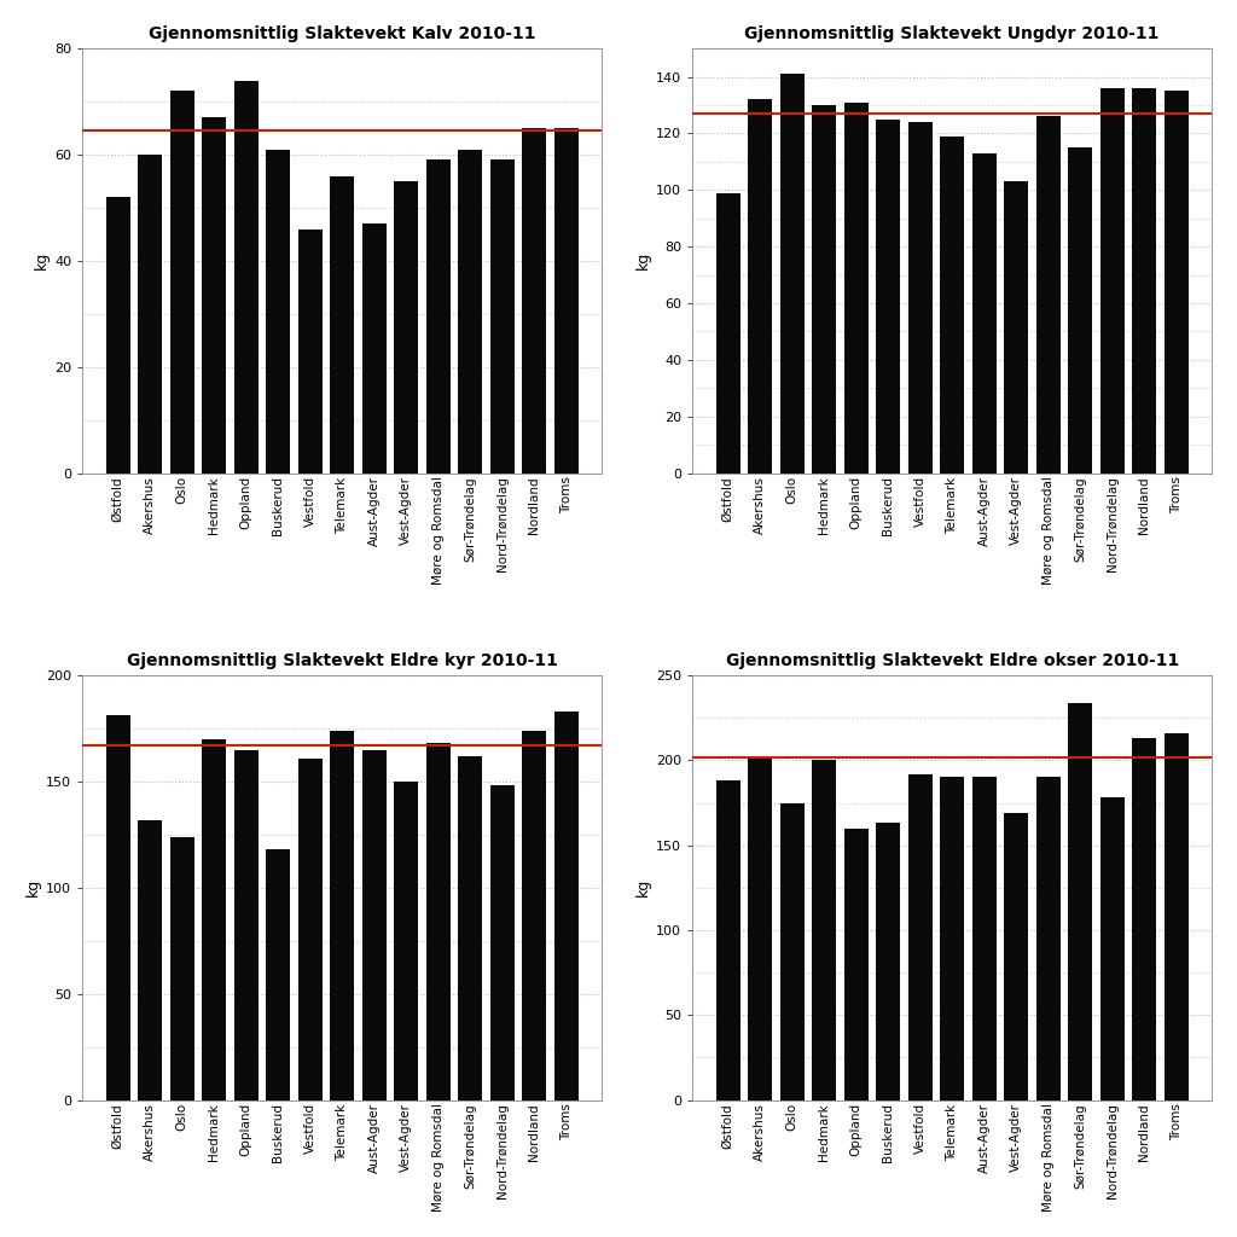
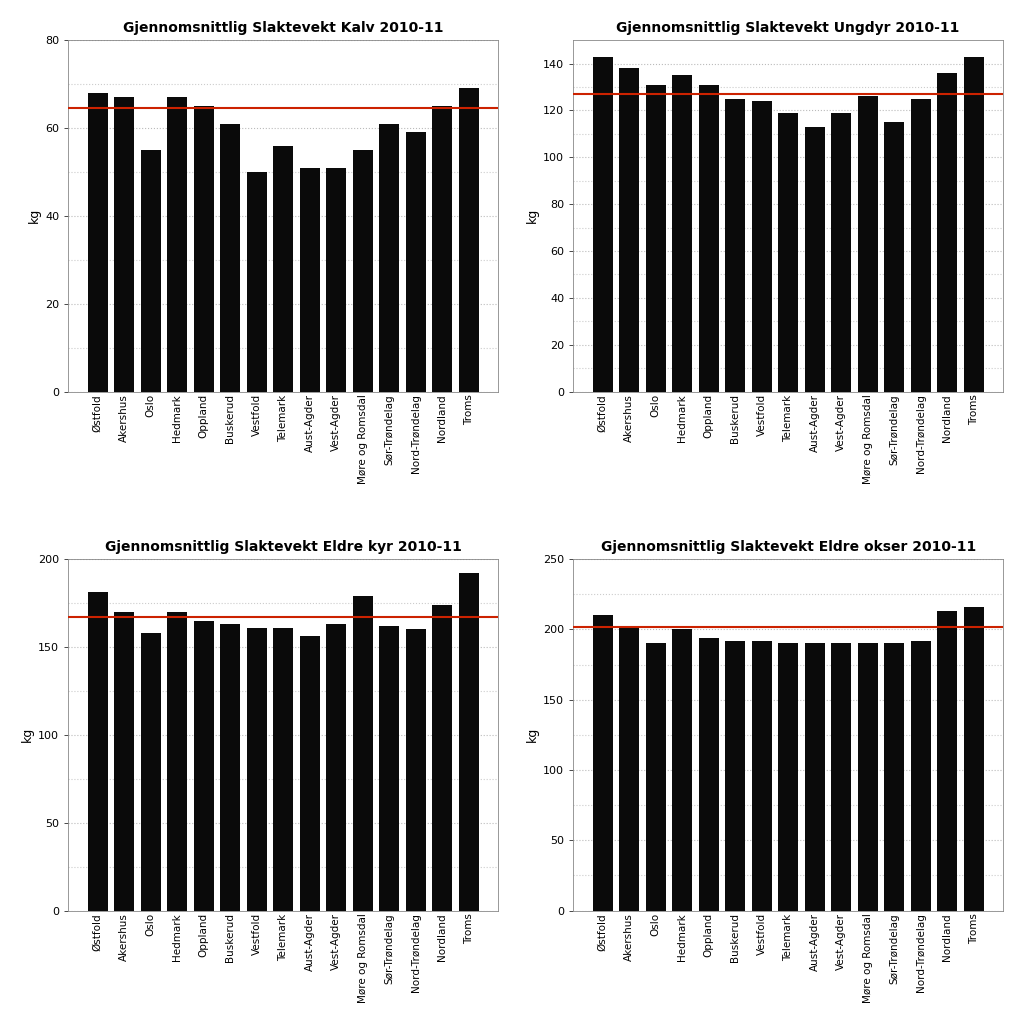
Gjennomsnittlig Slaktevekt Kalv 2010-11/Østfold: 52 -> 68
Gjennomsnittlig Slaktevekt Kalv 2010-11/Akershus: 60 -> 67
Gjennomsnittlig Slaktevekt Kalv 2010-11/Oslo: 72 -> 55
Gjennomsnittlig Slaktevekt Kalv 2010-11/Oppland: 74 -> 65
Gjennomsnittlig Slaktevekt Kalv 2010-11/Vestfold: 46 -> 50
Gjennomsnittlig Slaktevekt Kalv 2010-11/Aust-Agder: 47 -> 51
Gjennomsnittlig Slaktevekt Kalv 2010-11/Vest-Agder: 55 -> 51
Gjennomsnittlig Slaktevekt Kalv 2010-11/Møre og Romsdal: 59 -> 55
Gjennomsnittlig Slaktevekt Kalv 2010-11/Troms: 65 -> 69
Gjennomsnittlig Slaktevekt Ungdyr 2010-11/Østfold: 99 -> 143
Gjennomsnittlig Slaktevekt Ungdyr 2010-11/Akershus: 132 -> 138
Gjennomsnittlig Slaktevekt Ungdyr 2010-11/Oslo: 141 -> 131
Gjennomsnittlig Slaktevekt Ungdyr 2010-11/Hedmark: 130 -> 135
Gjennomsnittlig Slaktevekt Ungdyr 2010-11/Vest-Agder: 103 -> 119
Gjennomsnittlig Slaktevekt Ungdyr 2010-11/Nord-Trøndelag: 136 -> 125
Gjennomsnittlig Slaktevekt Ungdyr 2010-11/Troms: 135 -> 143
Gjennomsnittlig Slaktevekt Eldre kyr 2010-11/Akershus: 132 -> 170
Gjennomsnittlig Slaktevekt Eldre kyr 2010-11/Oslo: 124 -> 158
Gjennomsnittlig Slaktevekt Eldre kyr 2010-11/Buskerud: 118 -> 163
Gjennomsnittlig Slaktevekt Eldre kyr 2010-11/Telemark: 174 -> 161
Gjennomsnittlig Slaktevekt Eldre kyr 2010-11/Aust-Agder: 165 -> 156
Gjennomsnittlig Slaktevekt Eldre kyr 2010-11/Vest-Agder: 150 -> 163
Gjennomsnittlig Slaktevekt Eldre kyr 2010-11/Møre og Romsdal: 168 -> 179
Gjennomsnittlig Slaktevekt Eldre kyr 2010-11/Nord-Trøndelag: 148 -> 160
Gjennomsnittlig Slaktevekt Eldre kyr 2010-11/Troms: 183 -> 192
Gjennomsnittlig Slaktevekt Eldre okser 2010-11/Østfold: 188 -> 210
Gjennomsnittlig Slaktevekt Eldre okser 2010-11/Oslo: 175 -> 190
Gjennomsnittlig Slaktevekt Eldre okser 2010-11/Oppland: 160 -> 194
Gjennomsnittlig Slaktevekt Eldre okser 2010-11/Buskerud: 163 -> 192
Gjennomsnittlig Slaktevekt Eldre okser 2010-11/Vest-Agder: 169 -> 190
Gjennomsnittlig Slaktevekt Eldre okser 2010-11/Sør-Trøndelag: 234 -> 190
Gjennomsnittlig Slaktevekt Eldre okser 2010-11/Nord-Trøndelag: 178 -> 192
